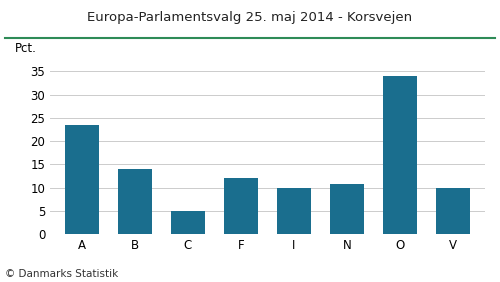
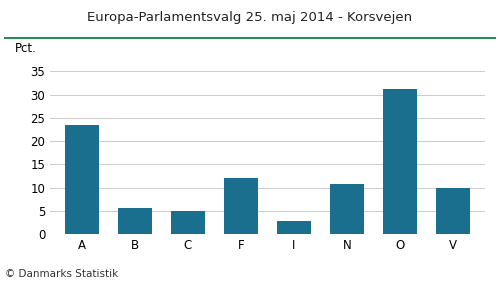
B: 14.0 -> 5.7
I: 10.0 -> 2.8
O: 34.0 -> 31.2
